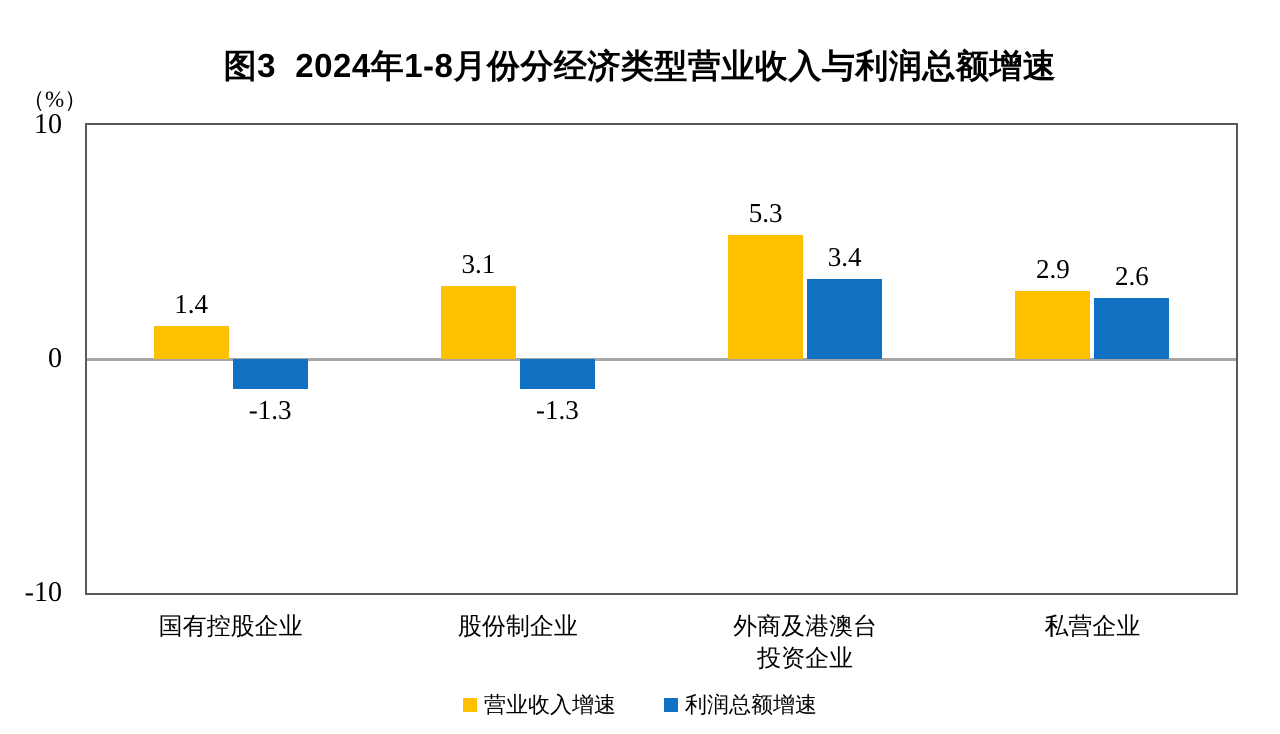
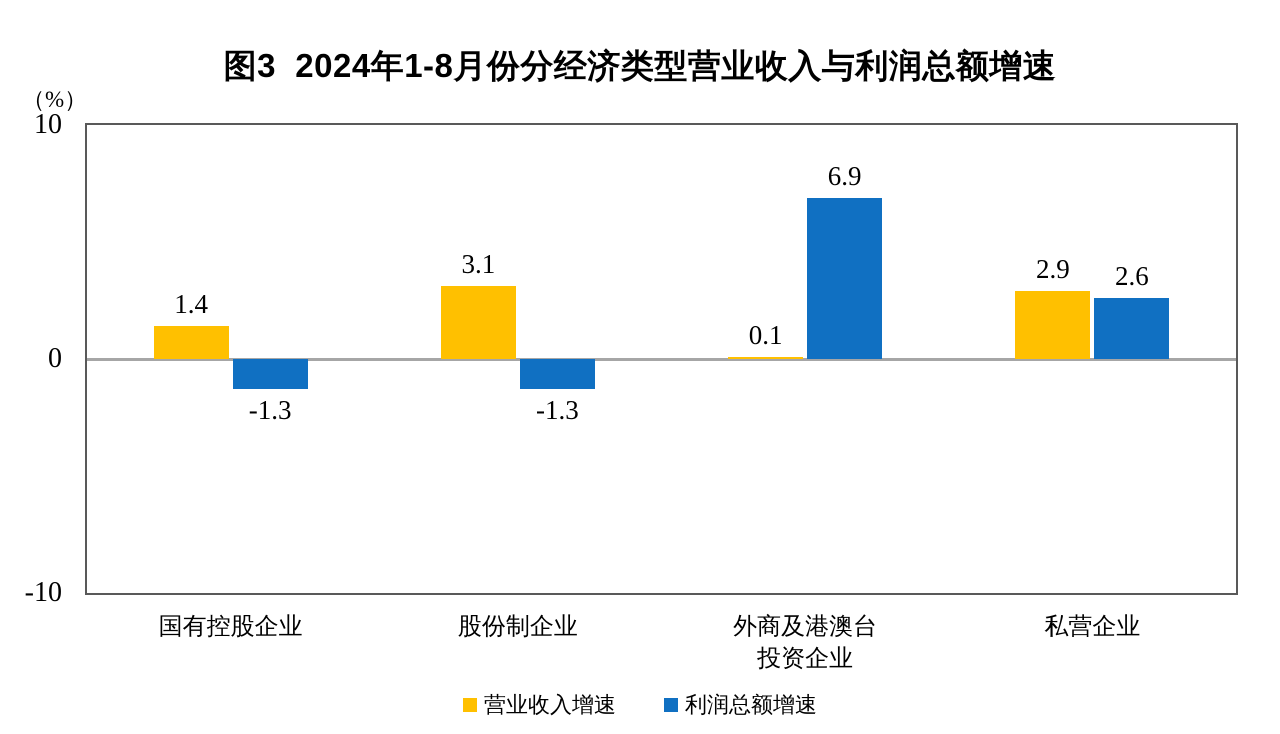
营业收入增速/外商及港澳台 投资企业: 5.3 -> 0.1
利润总额增速/外商及港澳台 投资企业: 3.4 -> 6.9
